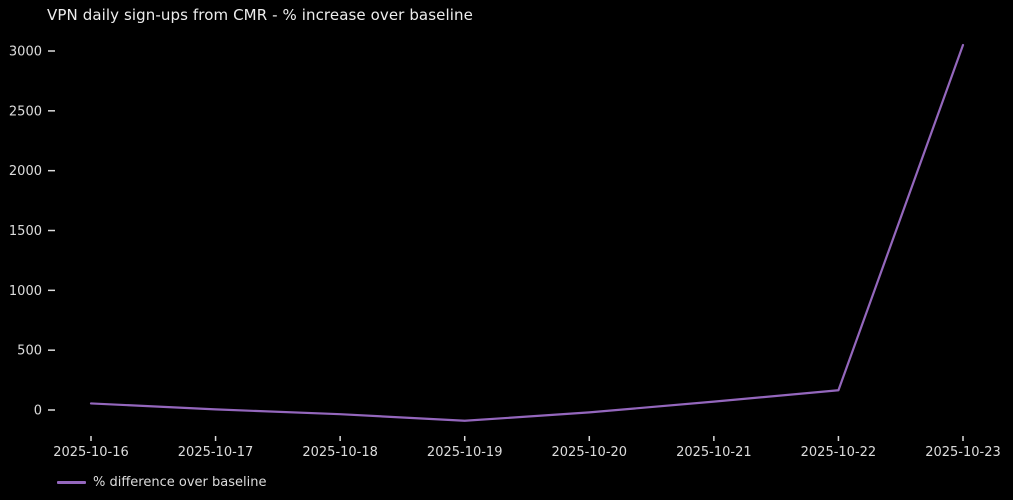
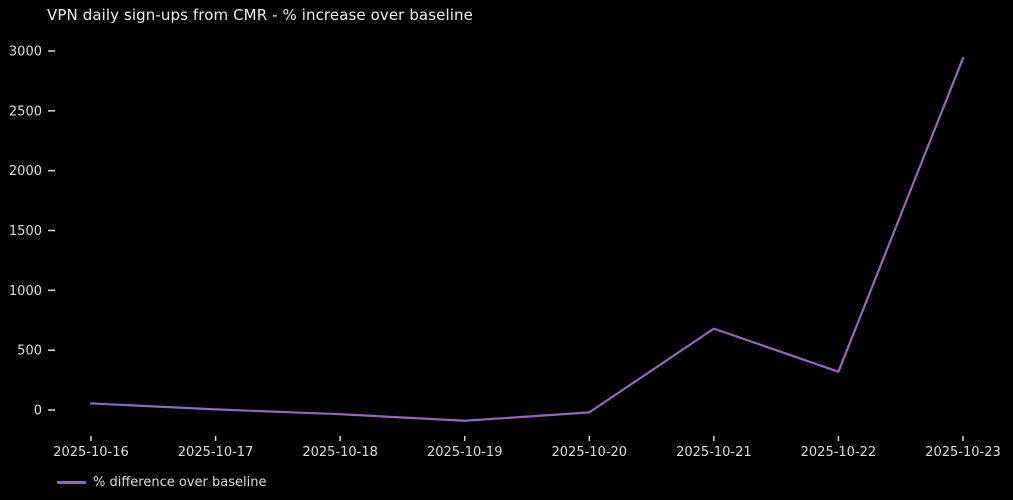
2025-10-21: 70 -> 680
2025-10-22: 160 -> 320
2025-10-23: 3050 -> 2940
